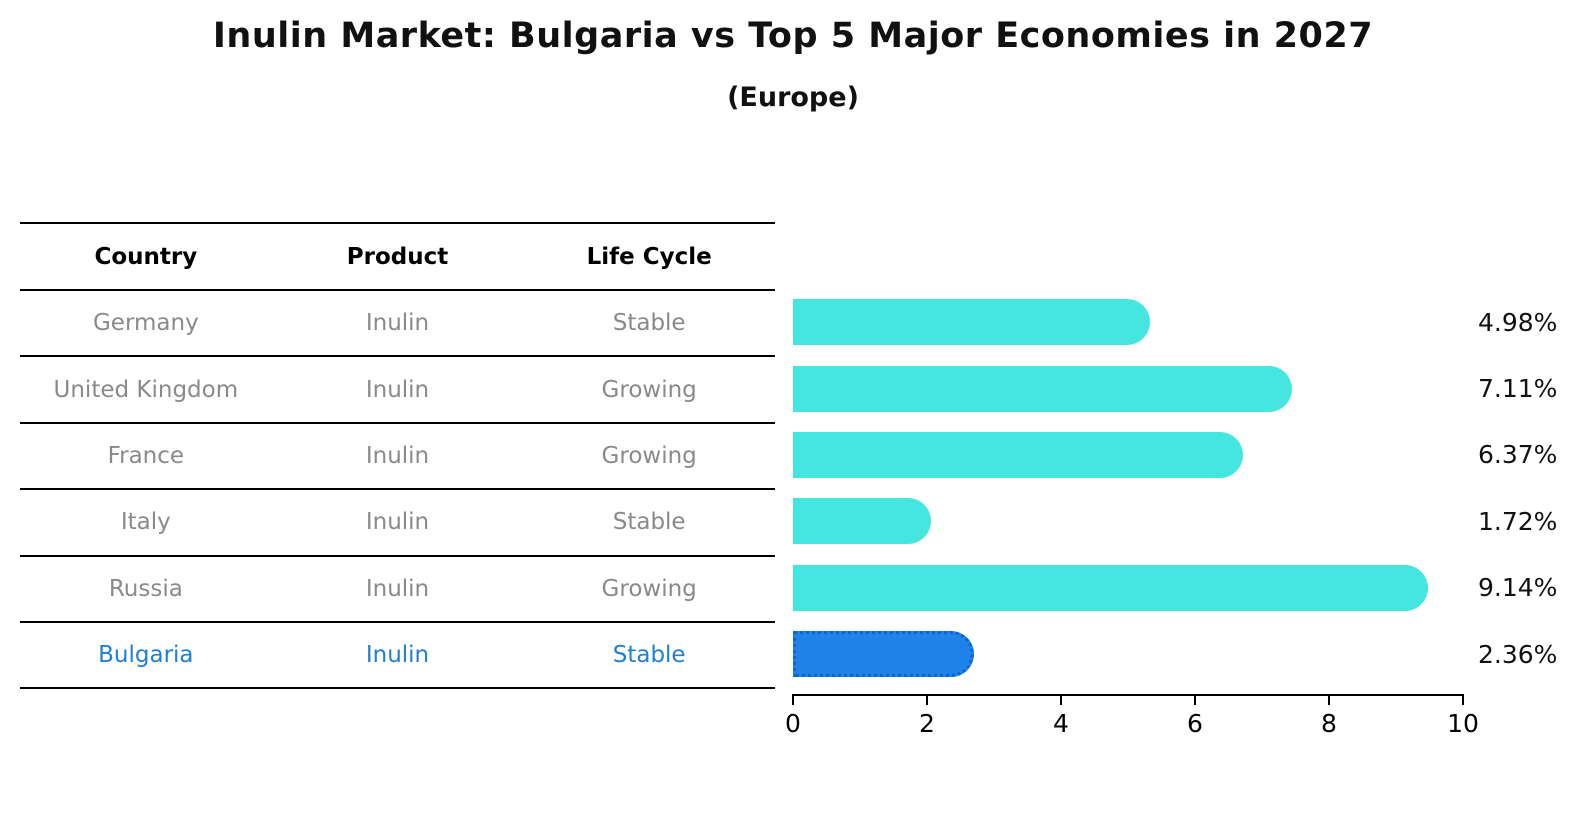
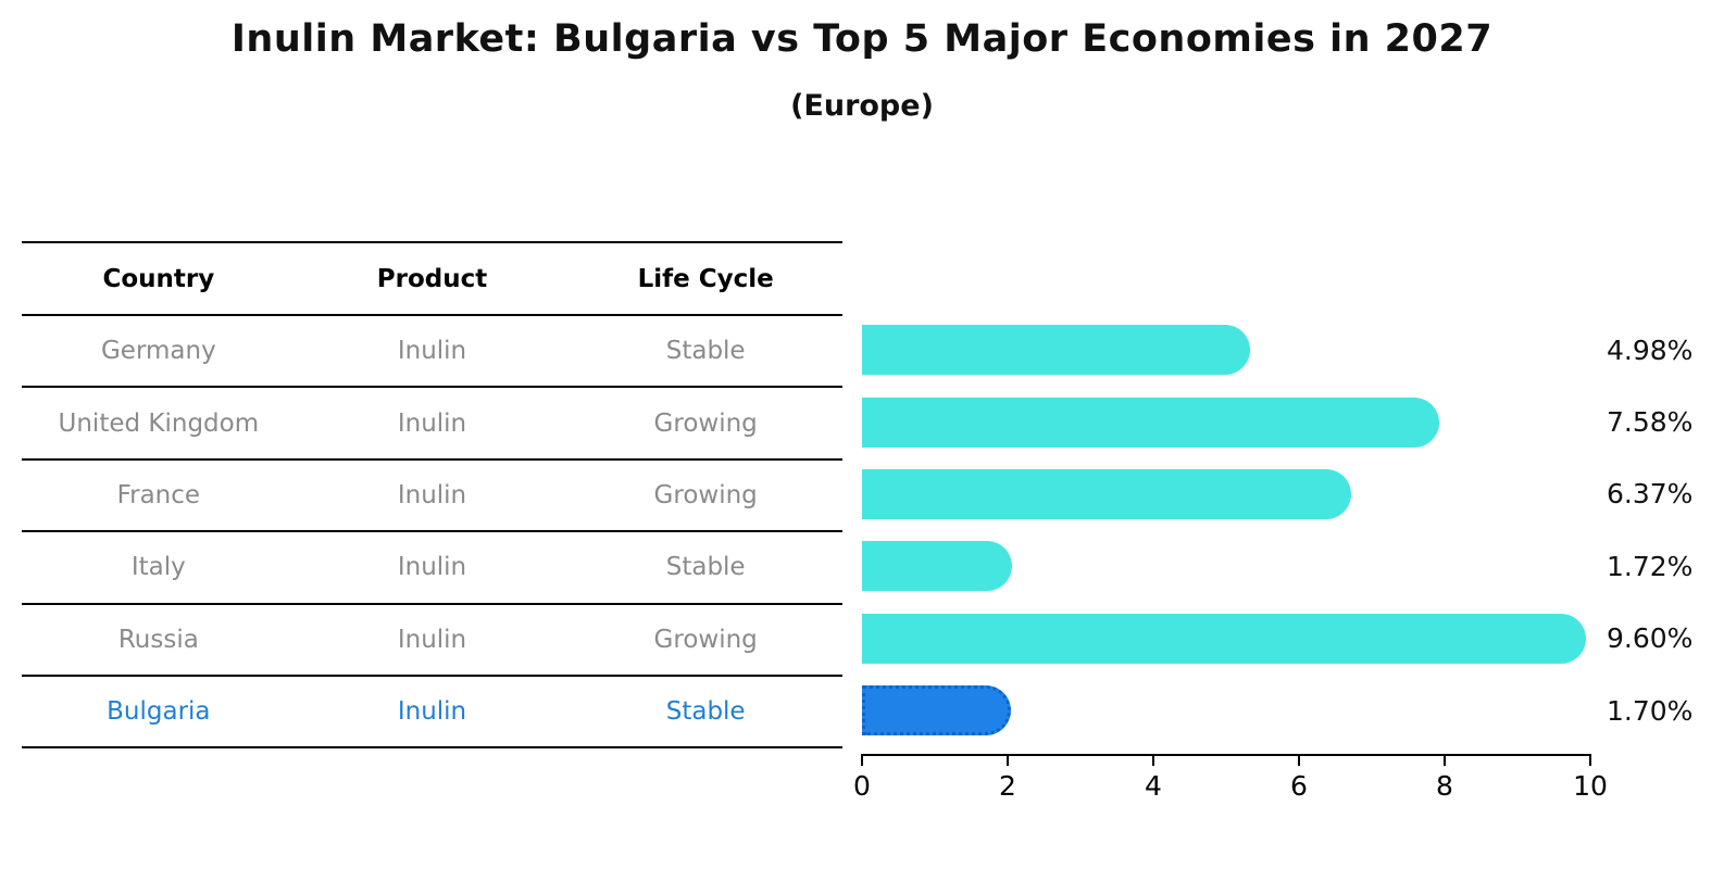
United Kingdom: 7.11% -> 7.58%
Russia: 9.14% -> 9.60%
Bulgaria: 2.36% -> 1.70%
